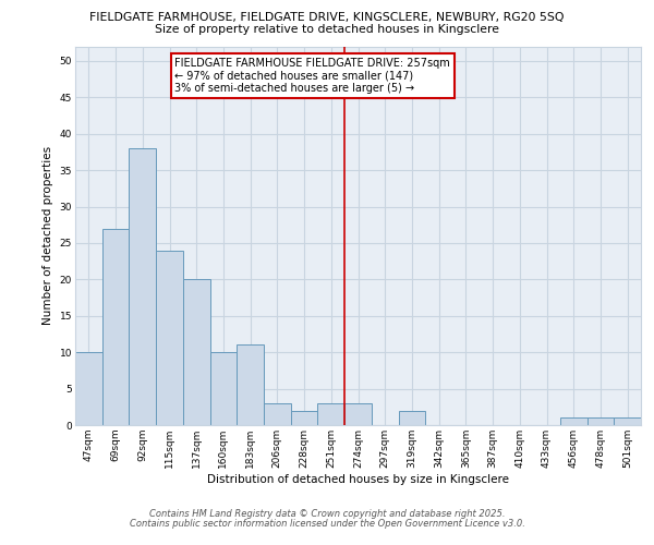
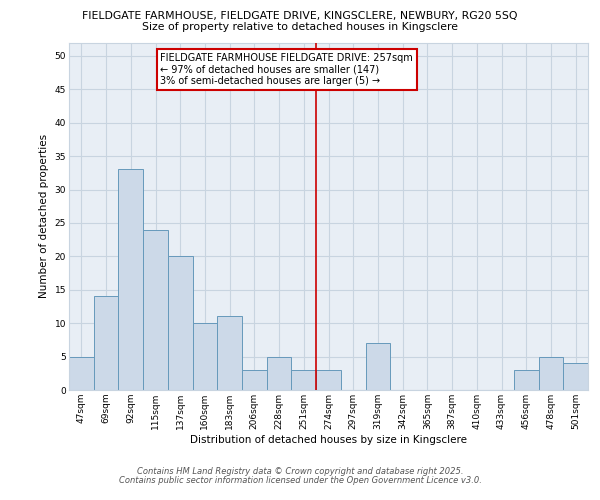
47sqm: 10 -> 5
69sqm: 27 -> 14
92sqm: 38 -> 33
228sqm: 2 -> 5
319sqm: 2 -> 7
456sqm: 1 -> 3
478sqm: 1 -> 5
501sqm: 1 -> 4
